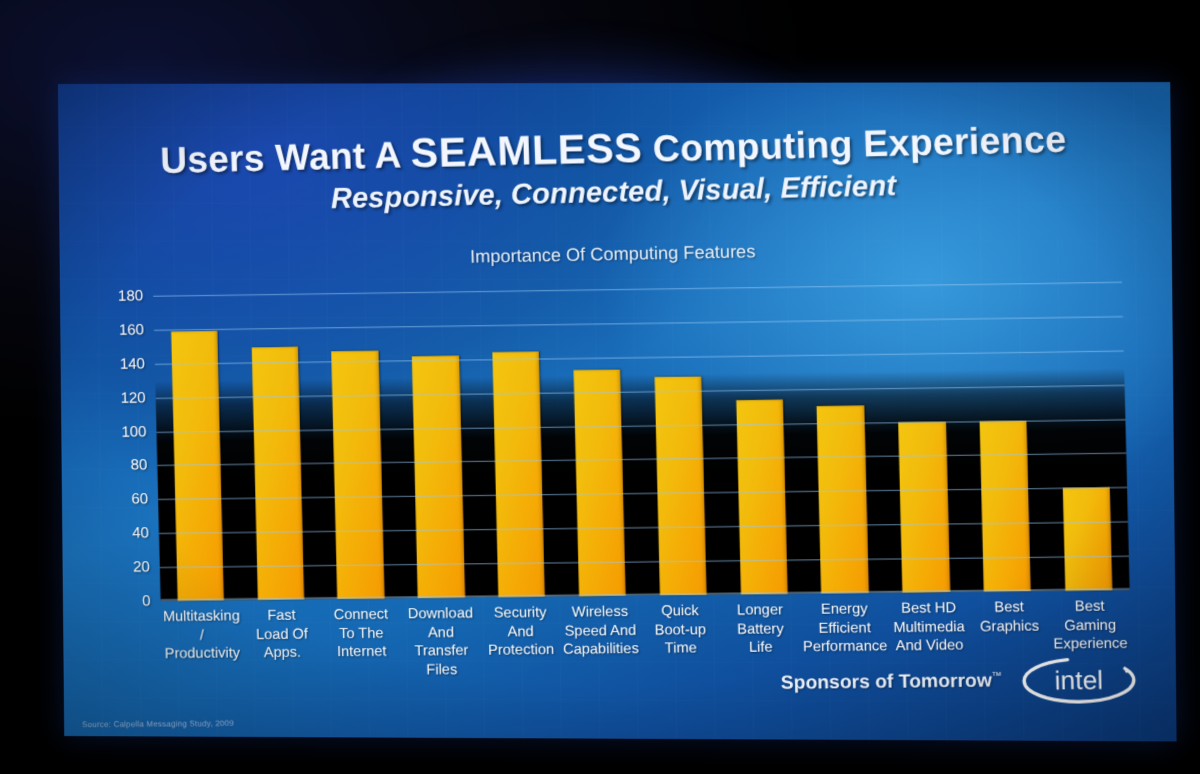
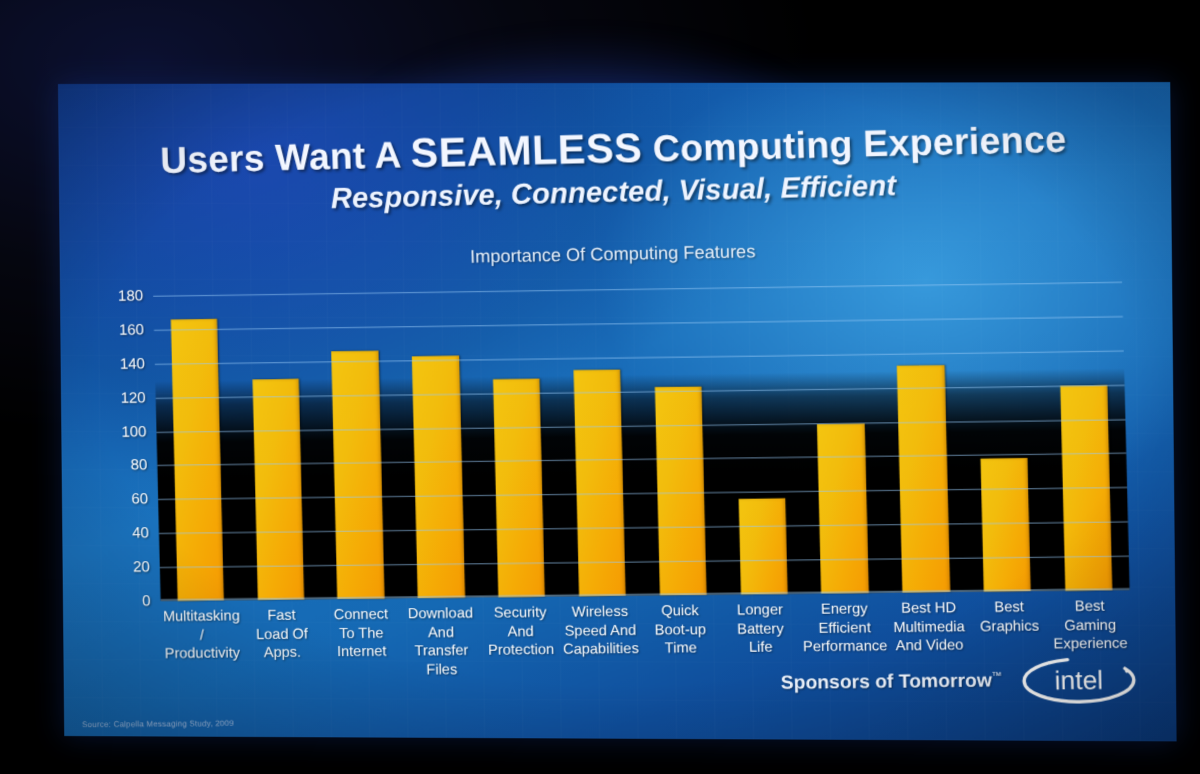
Multitasking / Productivity: 159 -> 166
Fast Load Of Apps.: 149 -> 130
Security And Protection: 144 -> 128
Quick Boot-up Time: 128 -> 122
Longer Battery Life: 114 -> 56
Energy Efficient Performance: 110 -> 99
Best HD Multimedia And Video: 100 -> 133
Best Graphics: 100 -> 78
Best Gaming Experience: 60 -> 120
